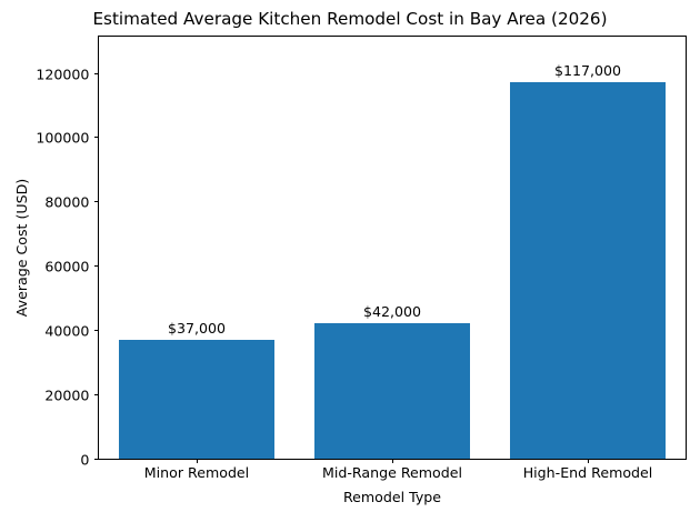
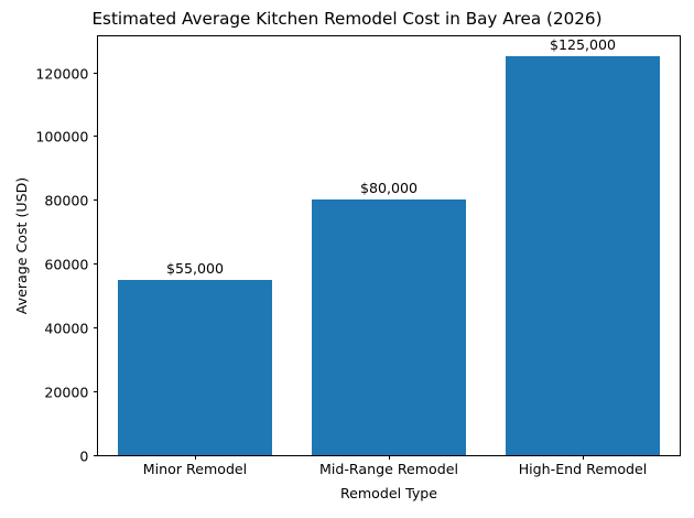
Minor Remodel: $37,000 -> $55,000
Mid-Range Remodel: $42,000 -> $80,000
High-End Remodel: $117,000 -> $125,000
